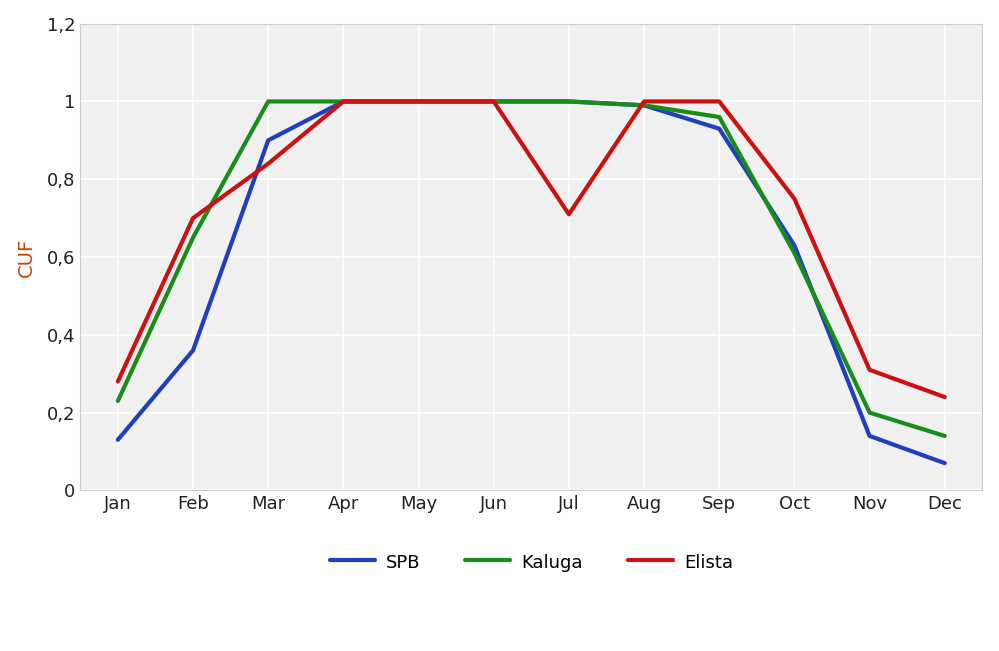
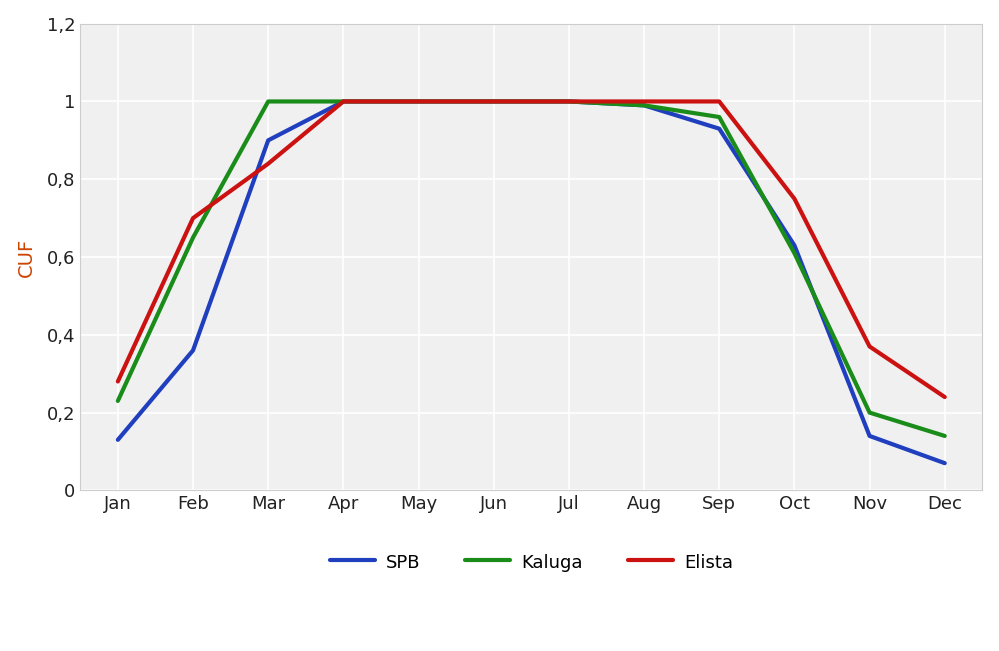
Elista/Jul: 0,71 -> 1,00
Elista/Nov: 0,31 -> 0,37
